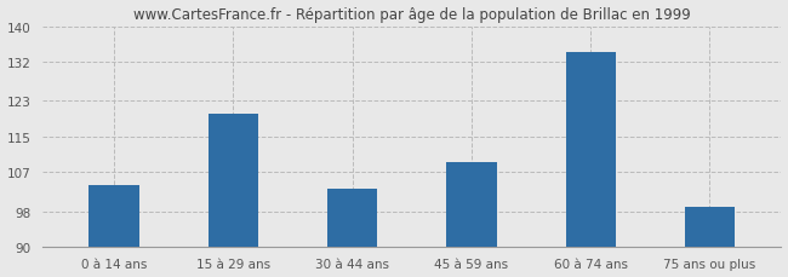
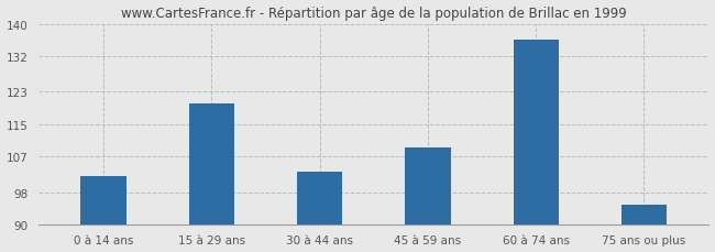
0 à 14 ans: 104 -> 102
60 à 74 ans: 134 -> 136
75 ans ou plus: 99 -> 95
